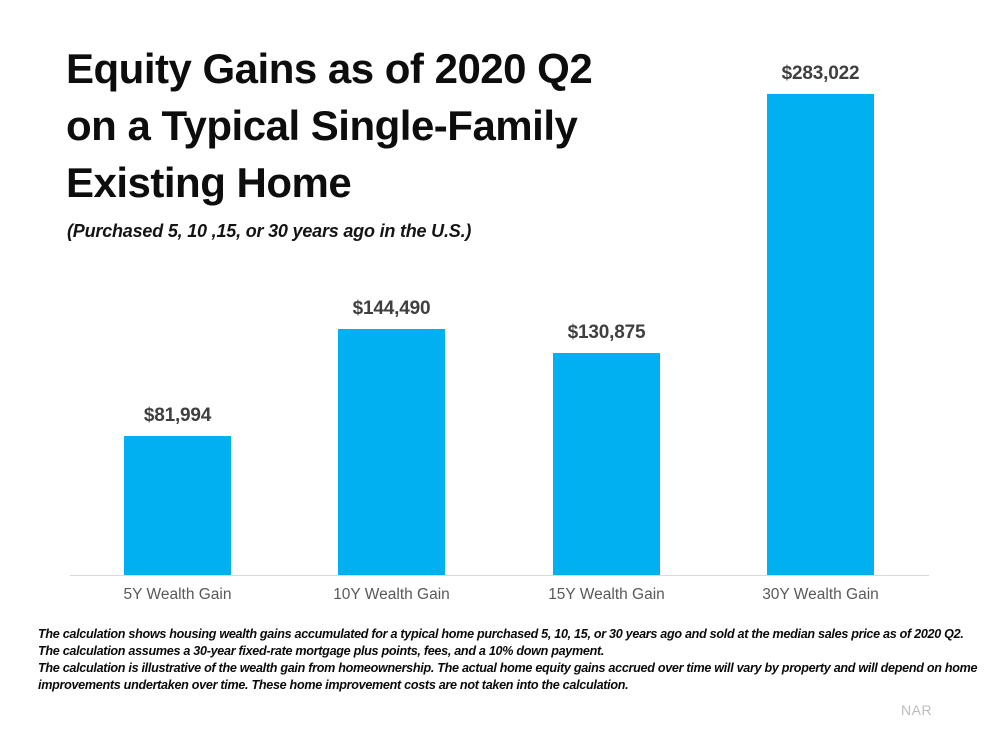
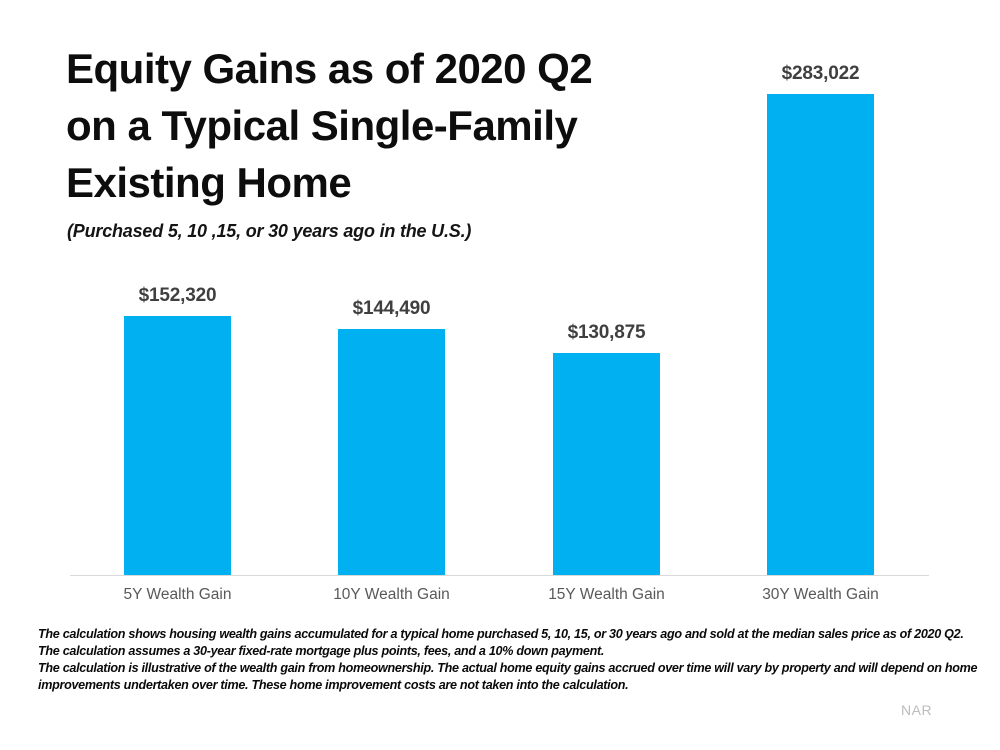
5Y Wealth Gain: $81,994 -> $152,320
